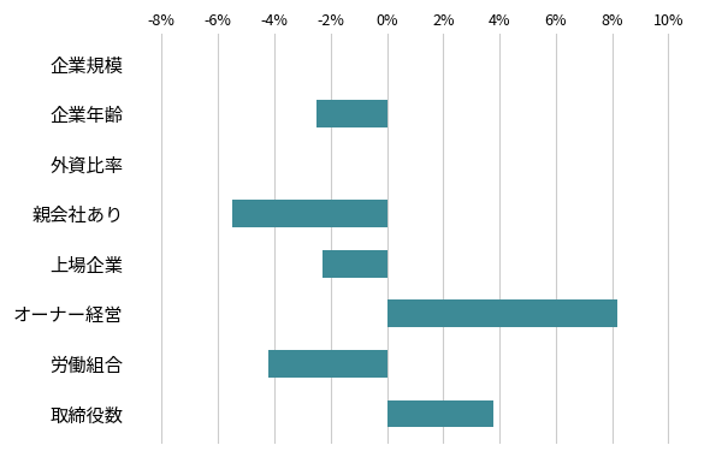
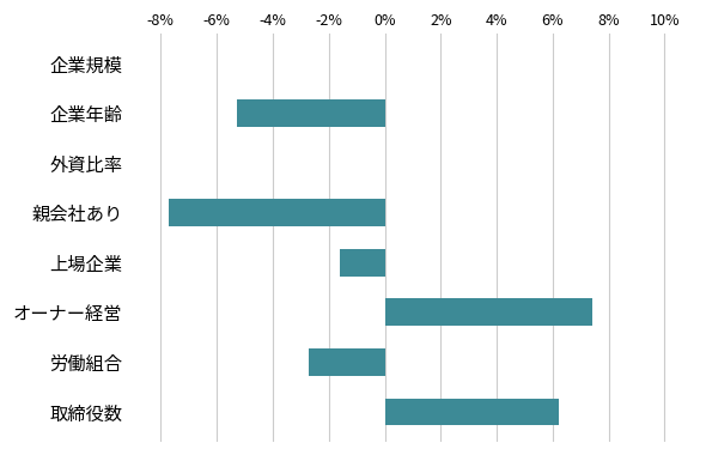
企業年齢: -2.5% -> -5.3%
親会社あり: -5.5% -> -7.7%
上場企業: -2.3% -> -1.6%
オーナー経営: 8.2% -> 7.4%
労働組合: -4.2% -> -2.7%
取締役数: 3.8% -> 6.2%
